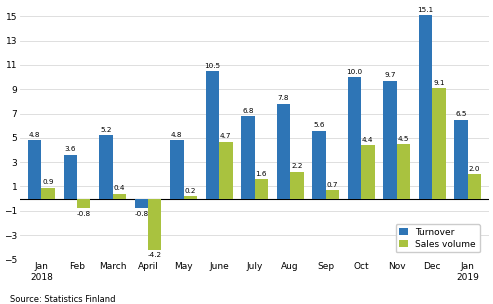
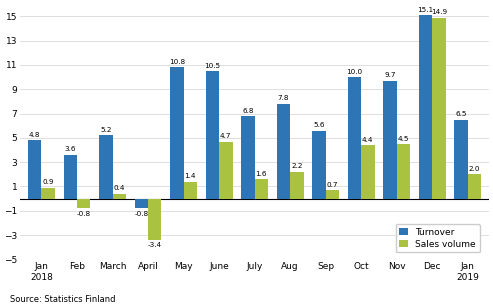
Sales volume/April: -4.2 -> -3.4
Turnover/May: 4.8 -> 10.8
Sales volume/May: 0.2 -> 1.4
Sales volume/Dec: 9.1 -> 14.9
